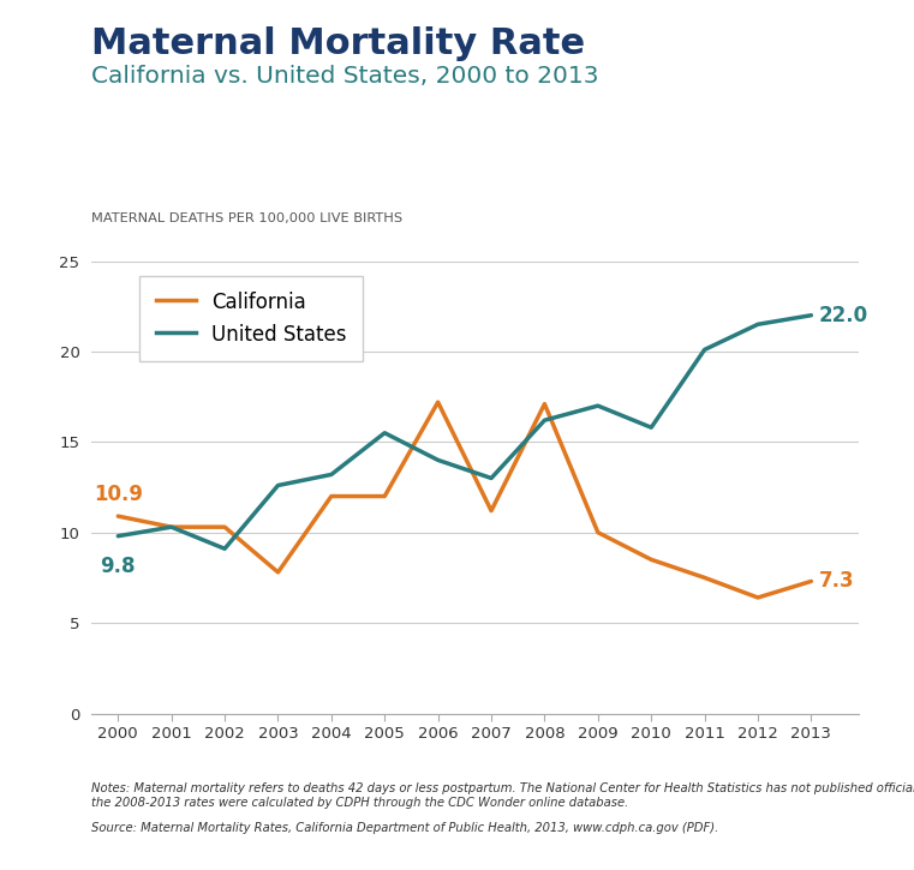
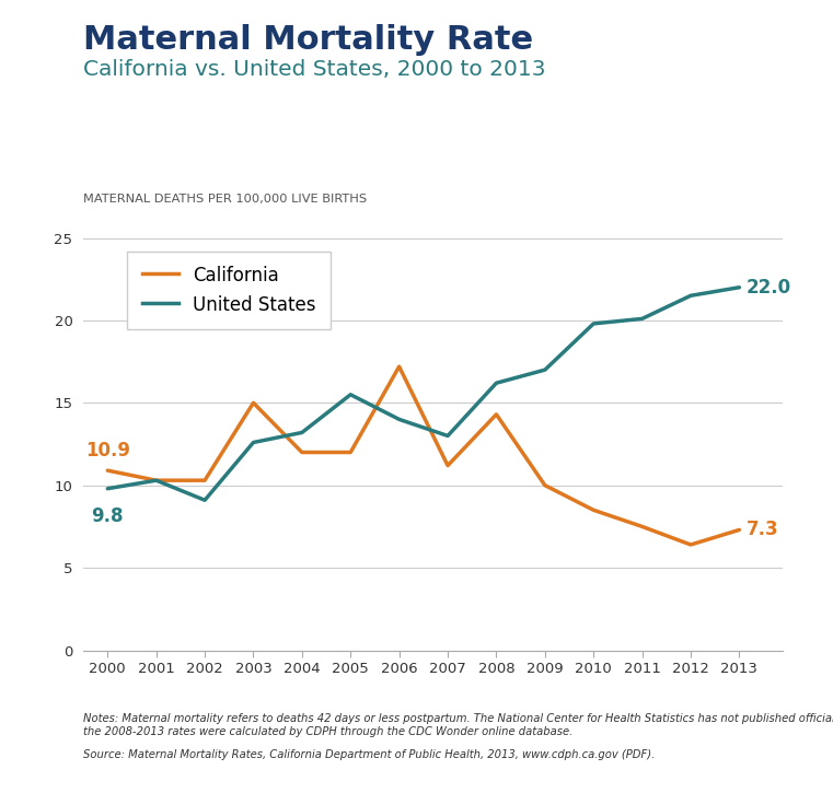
California/2003: 7.8 -> 15.0
California/2008: 17.1 -> 14.3
United States/2010: 15.8 -> 19.8
